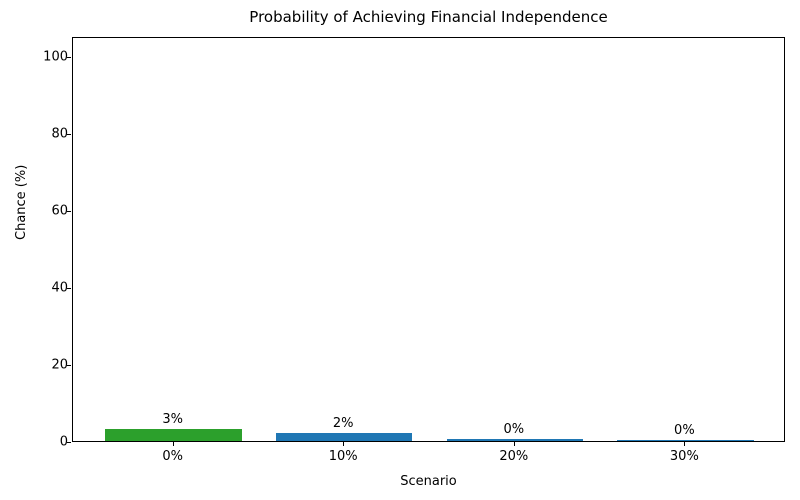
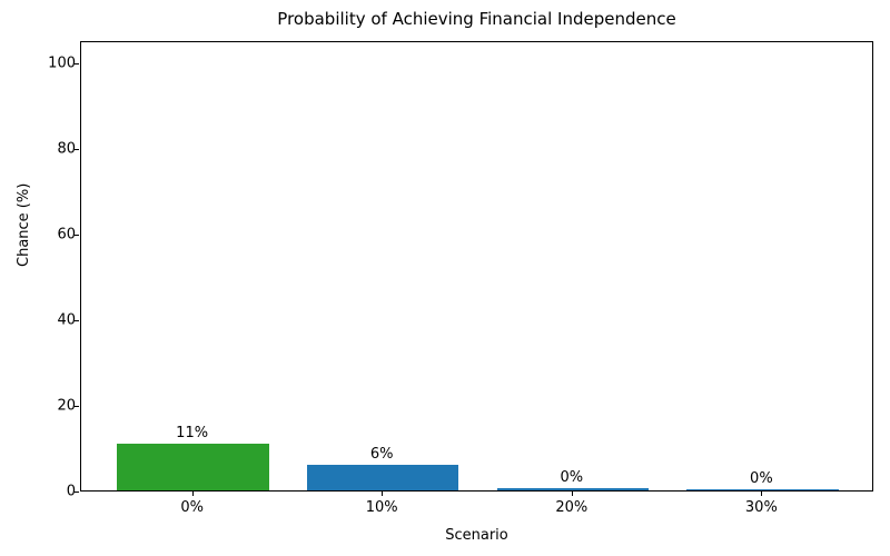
0%: 3% -> 11%
10%: 2% -> 6%
